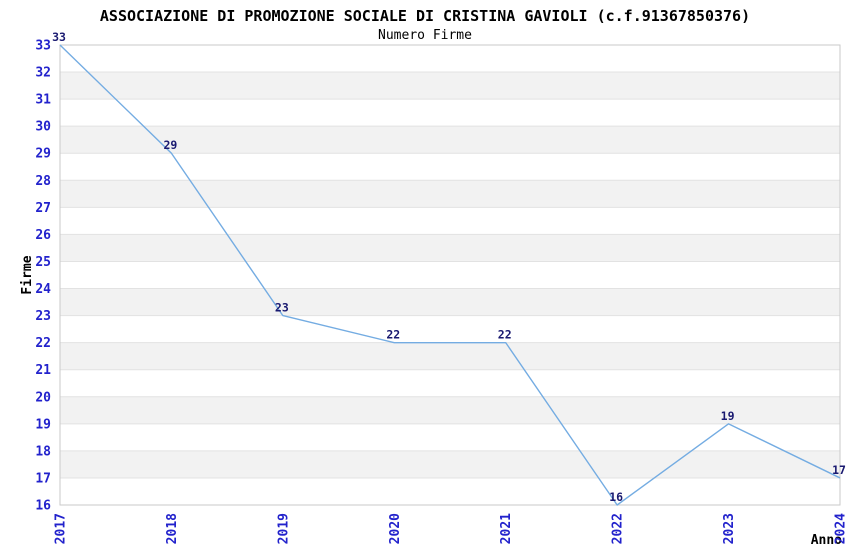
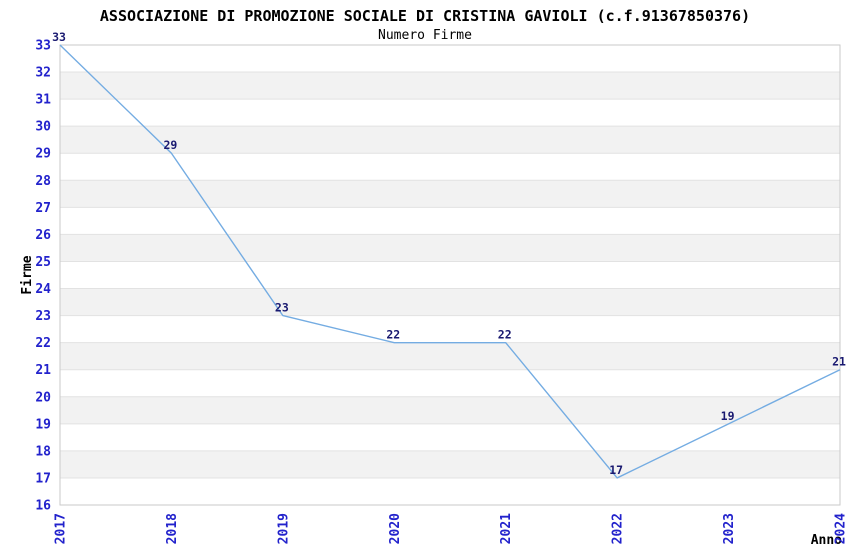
2022: 16 -> 17
2024: 17 -> 21
